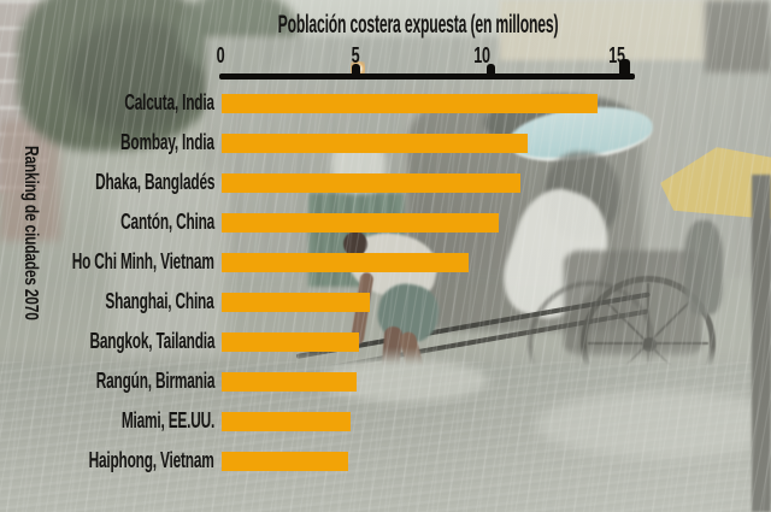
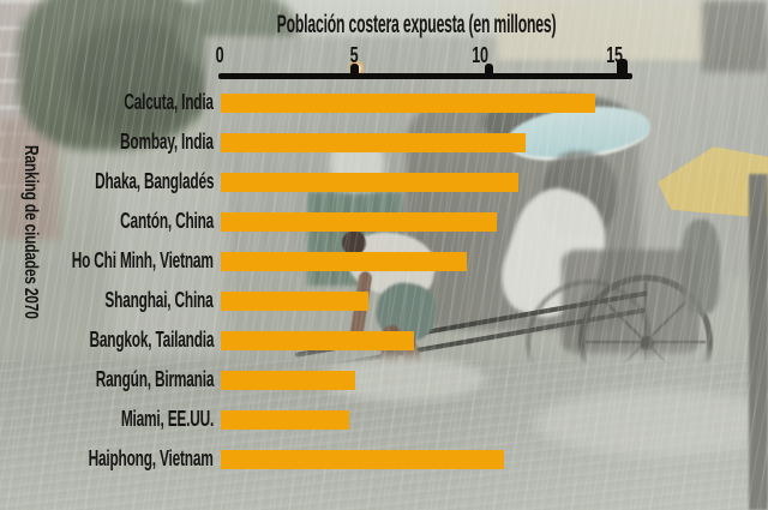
Bangkok, Tailandia: 5.1 -> 7.2
Haiphong, Vietnam: 4.7 -> 10.6
